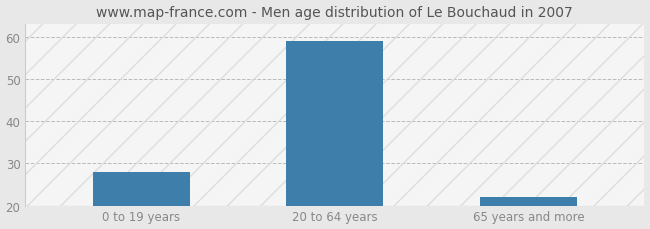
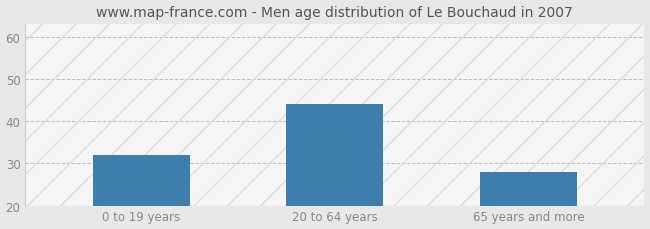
0 to 19 years: 28 -> 32
20 to 64 years: 59 -> 44
65 years and more: 22 -> 28
